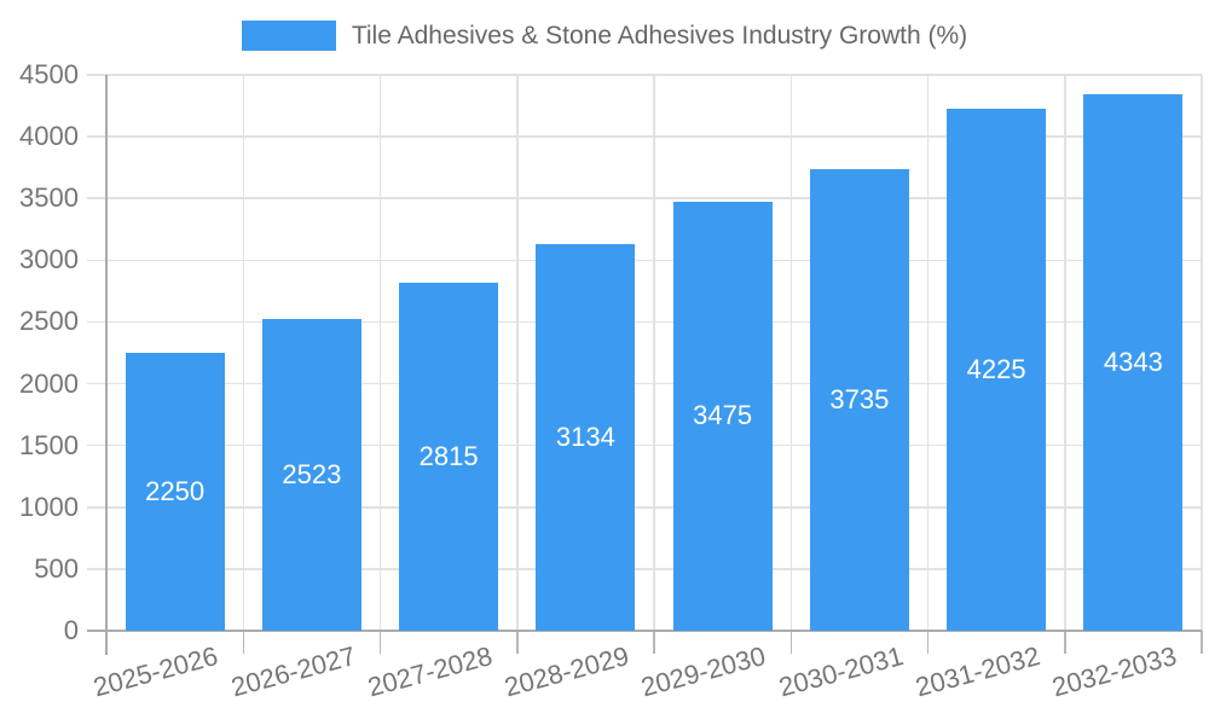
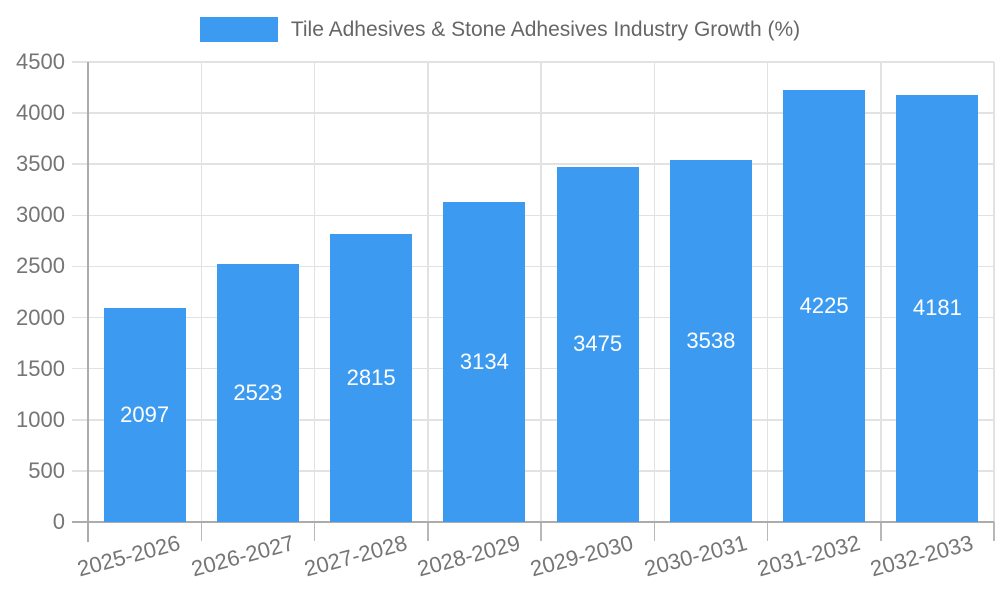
2025-2026: 2250 -> 2097
2030-2031: 3735 -> 3538
2032-2033: 4343 -> 4181
